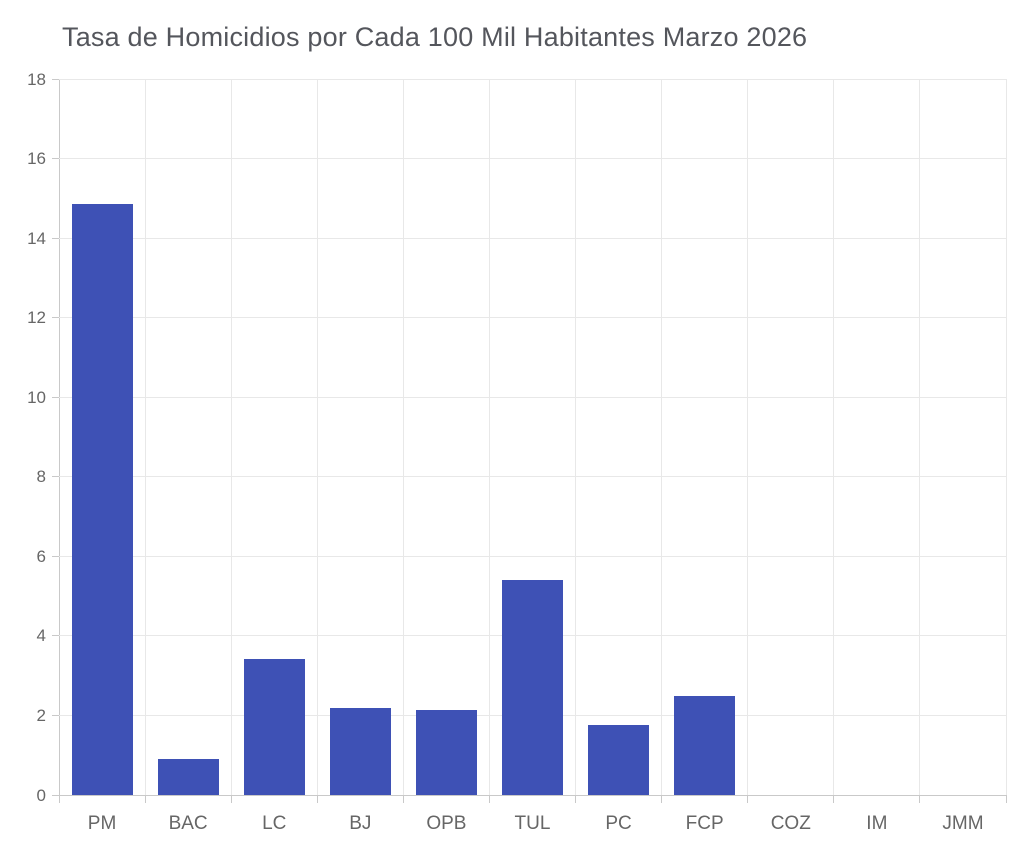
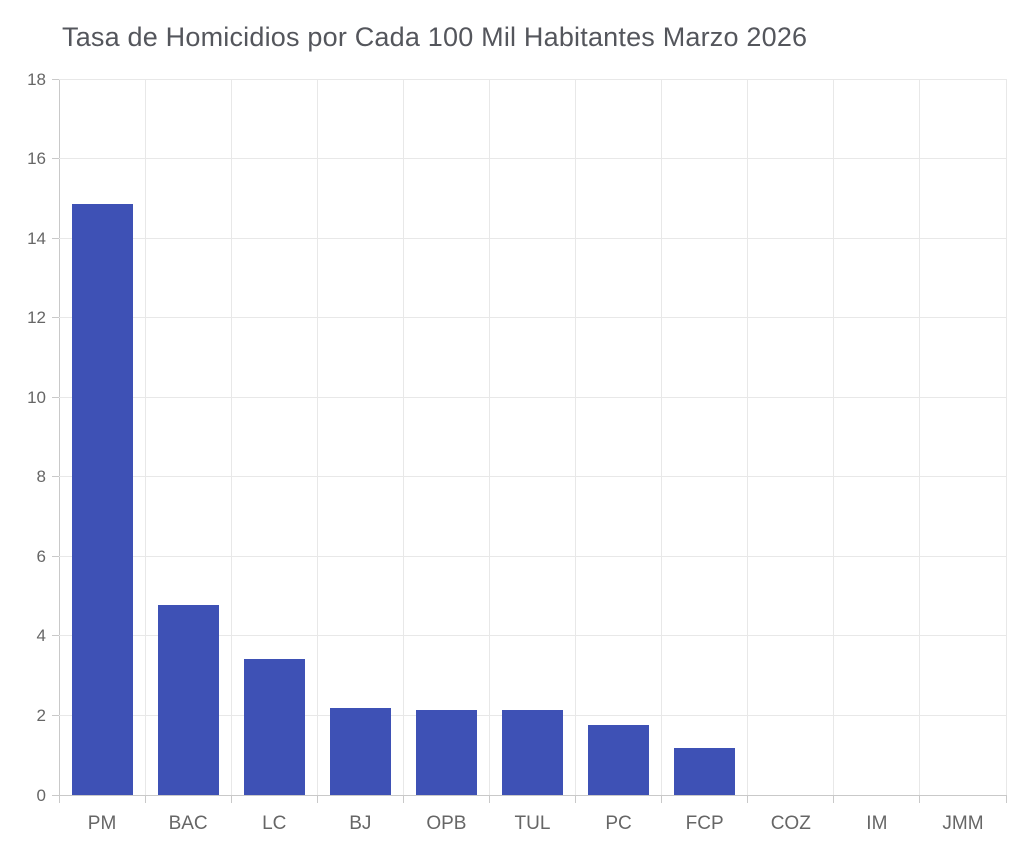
BAC: 0.9 -> 4.8
TUL: 5.4 -> 2.1
FCP: 2.5 -> 1.2
